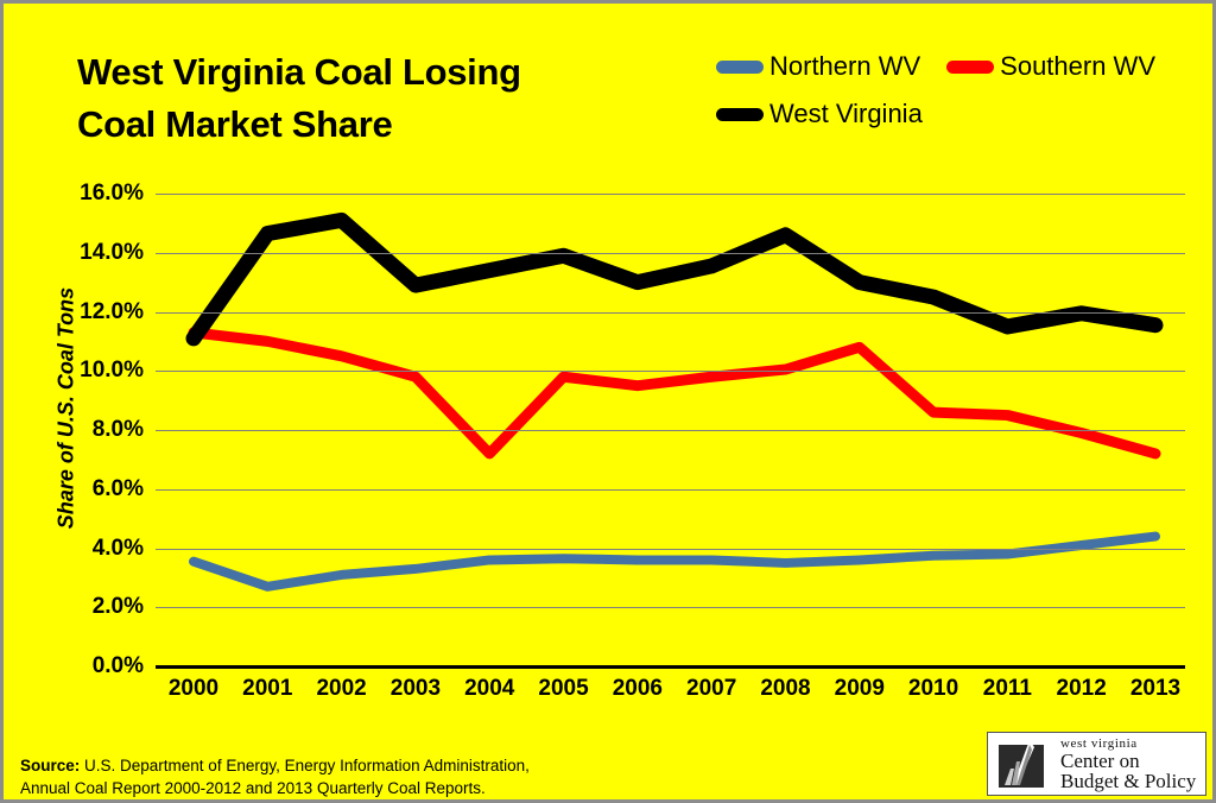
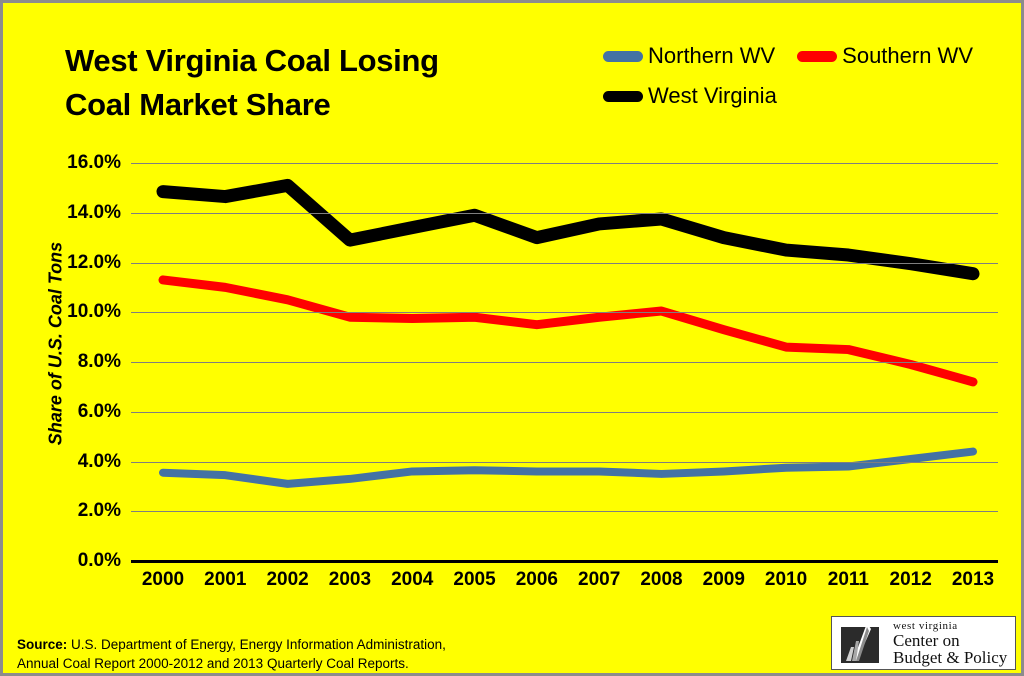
West Virginia/2000: 11.1% -> 14.8%
Northern WV/2001: 2.7% -> 3.5%
Southern WV/2004: 7.2% -> 9.8%
West Virginia/2008: 14.6% -> 13.8%
Southern WV/2009: 10.8% -> 9.3%
West Virginia/2011: 11.5% -> 12.3%
